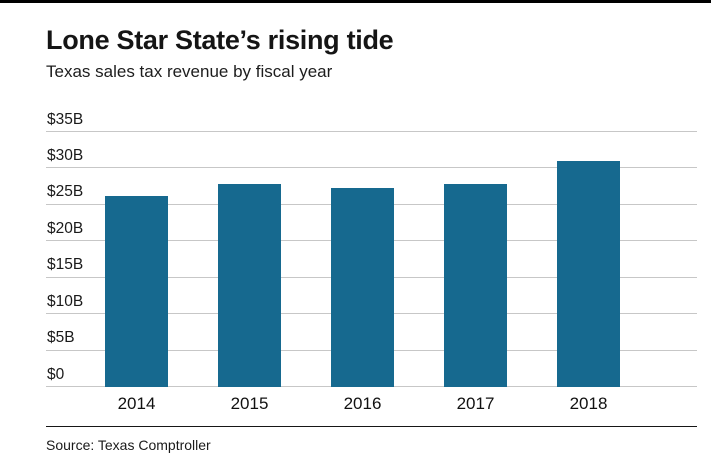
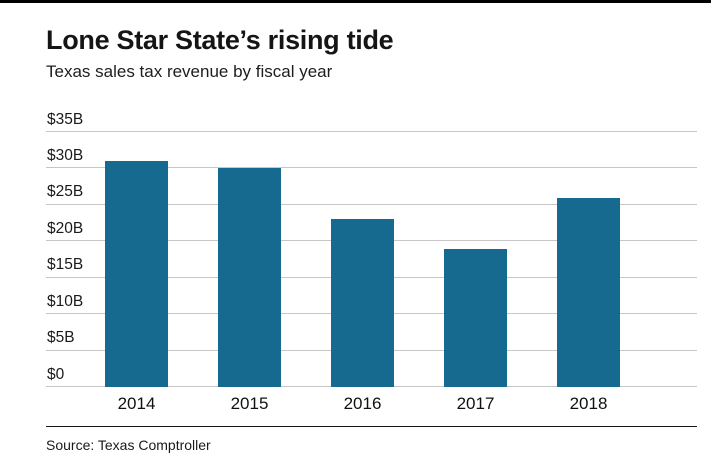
2014: $26B -> $31B
2015: $28B -> $30B
2016: $27B -> $23B
2017: $28B -> $19B
2018: $31B -> $26B
